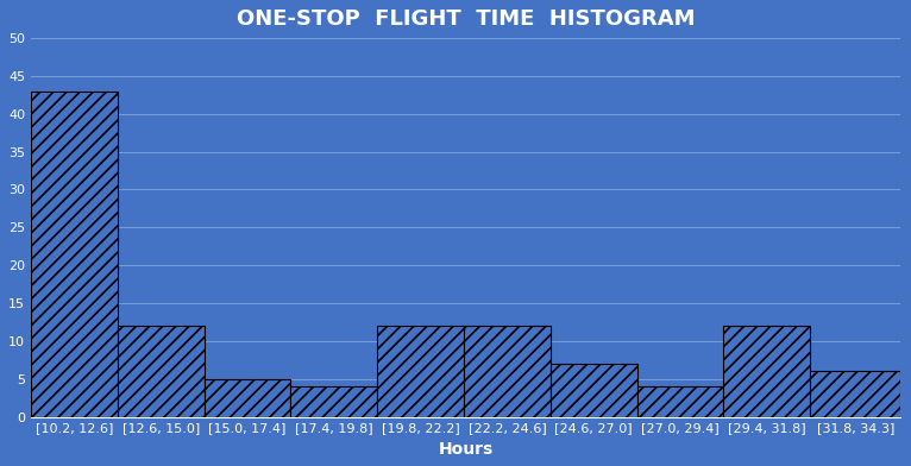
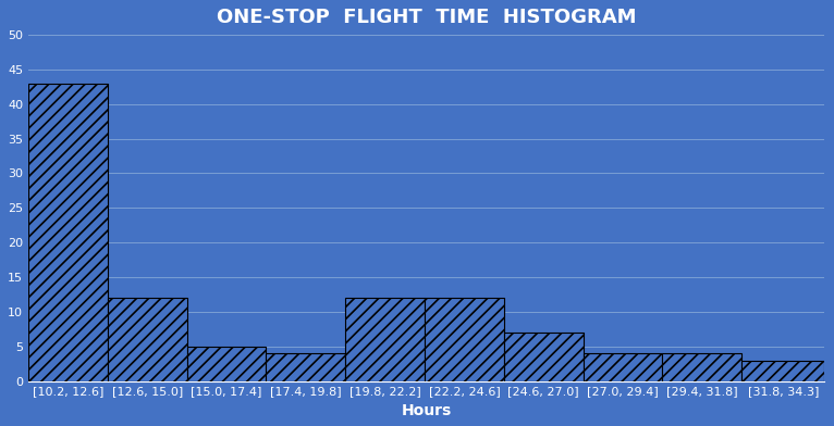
[29.4, 31.8]: 12 -> 4
[31.8, 34.3]: 6 -> 3
